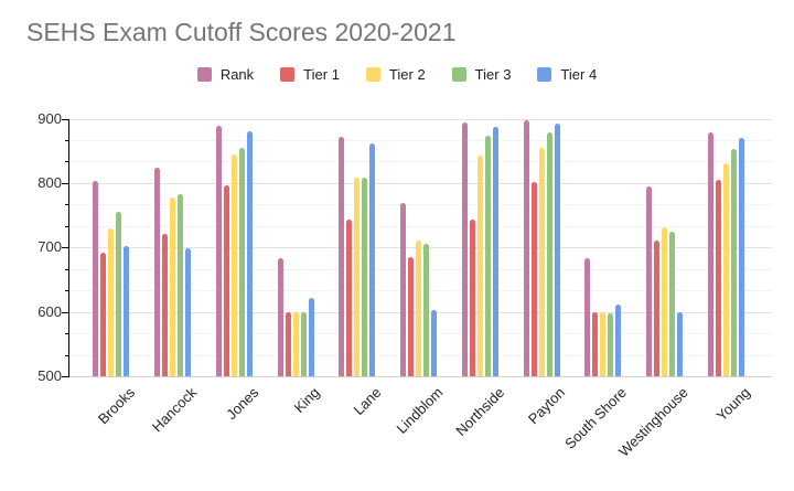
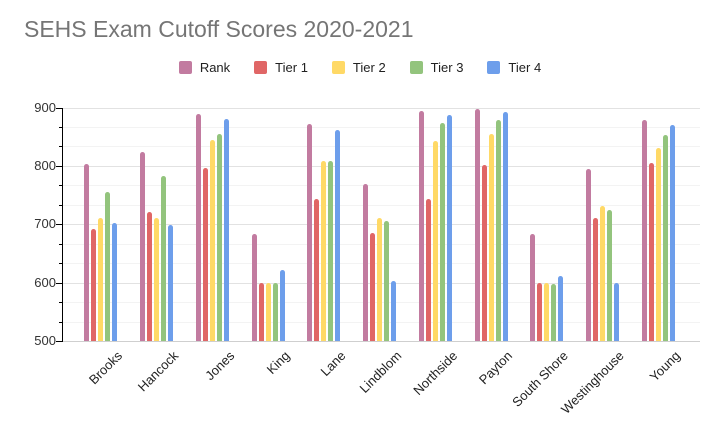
Tier 2/Brooks: 730 -> 710
Tier 2/Hancock: 780 -> 710
